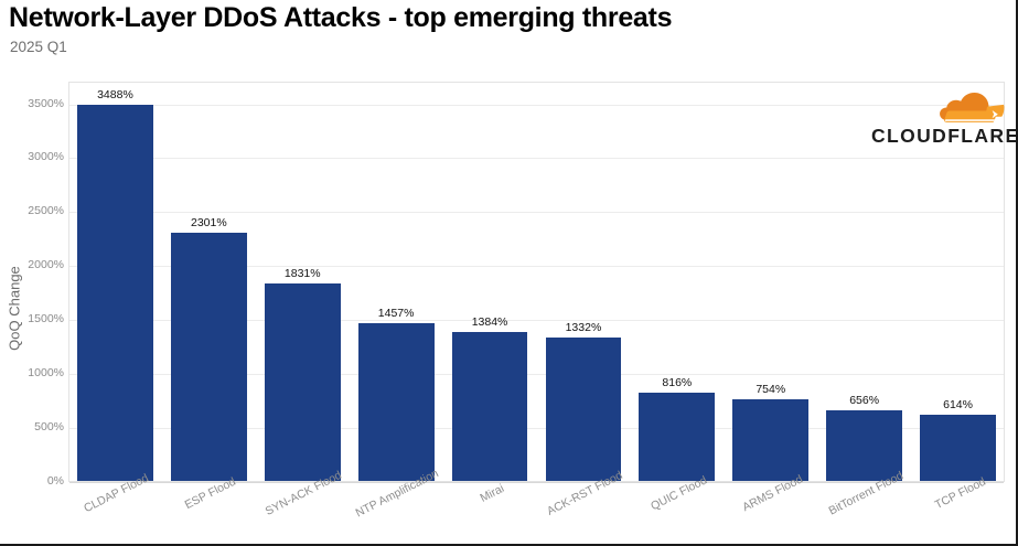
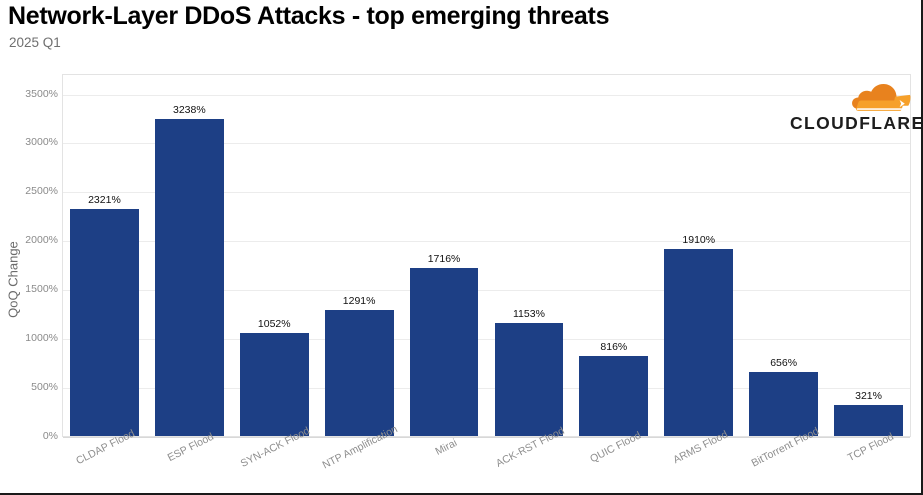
CLDAP Flood: 3488% -> 2321%
ESP Flood: 2301% -> 3238%
SYN-ACK Flood: 1831% -> 1052%
NTP Amplification: 1457% -> 1291%
Mirai: 1384% -> 1716%
ACK-RST Flood: 1332% -> 1153%
ARMS Flood: 754% -> 1910%
TCP Flood: 614% -> 321%
